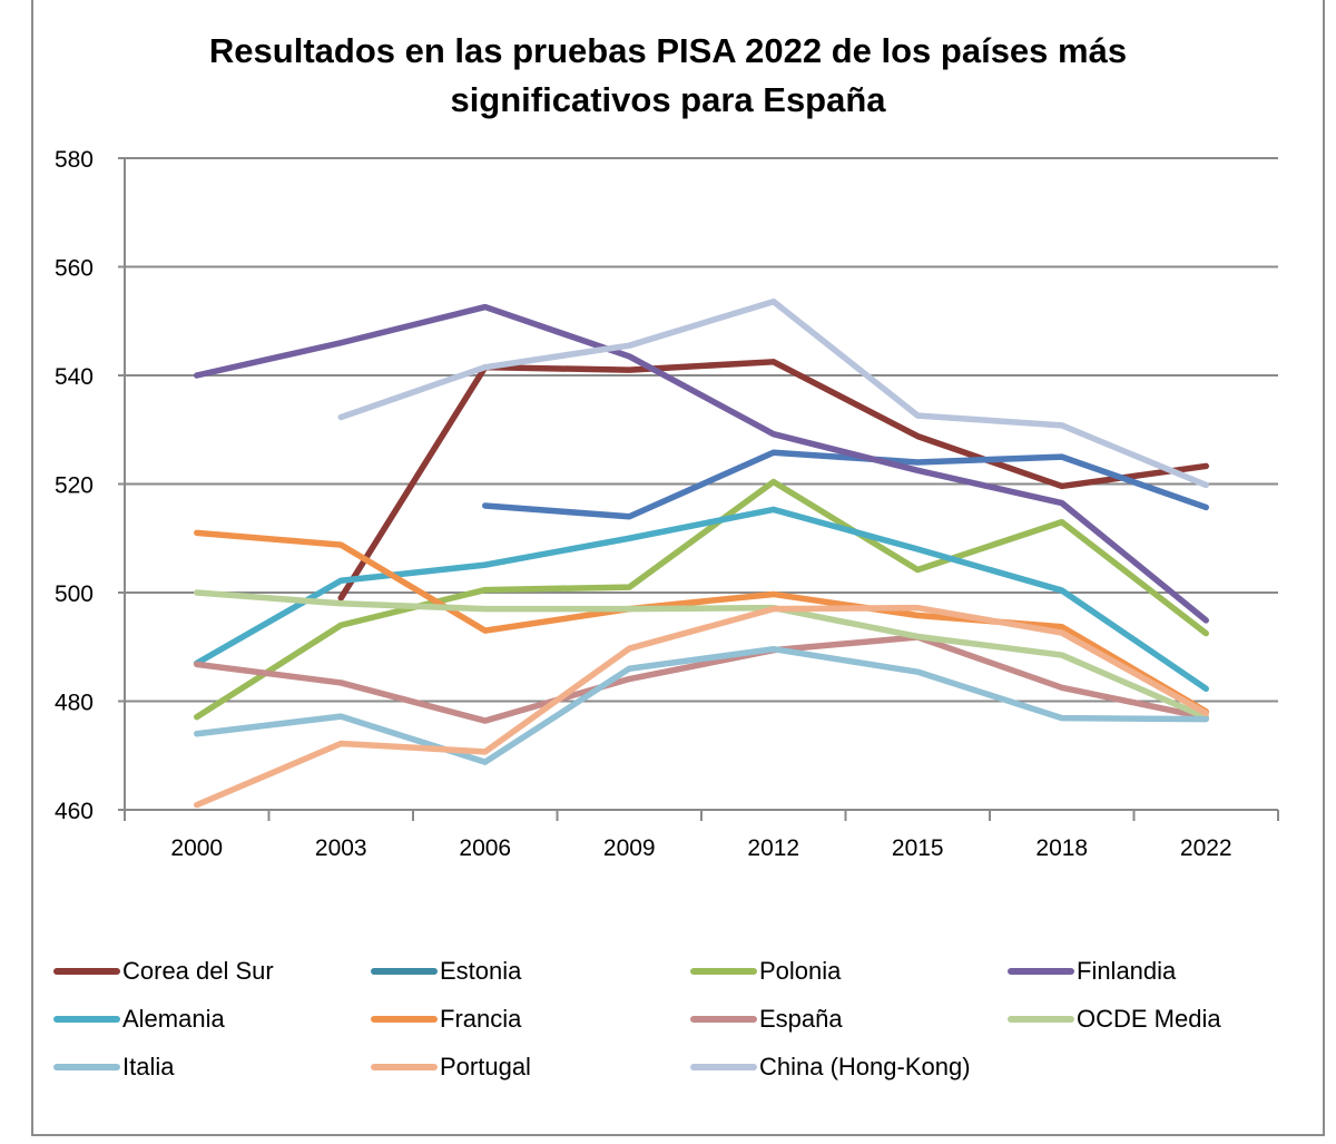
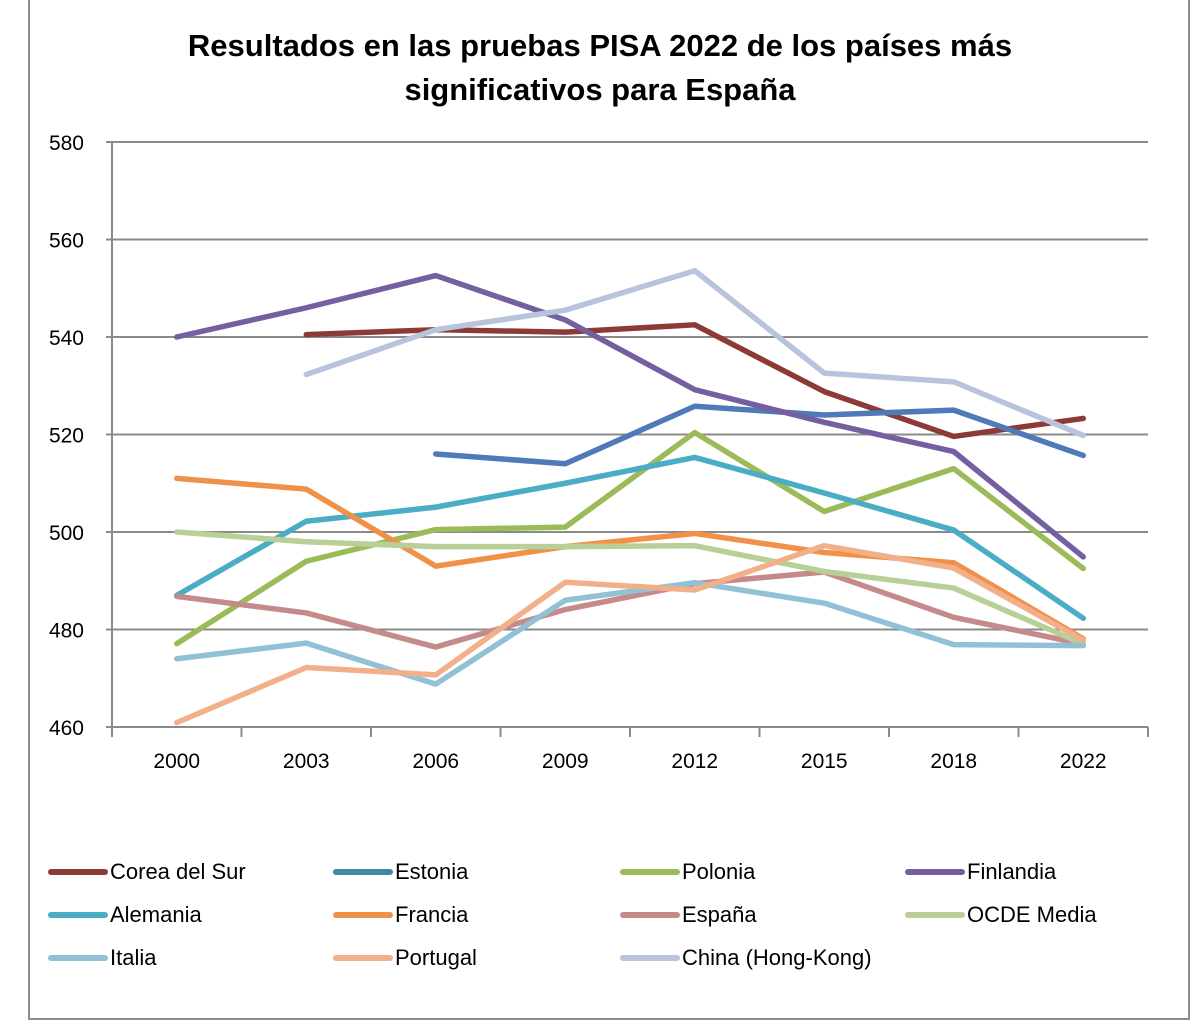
Corea del Sur/2003: 499 -> 540
Portugal/2012: 497 -> 488
